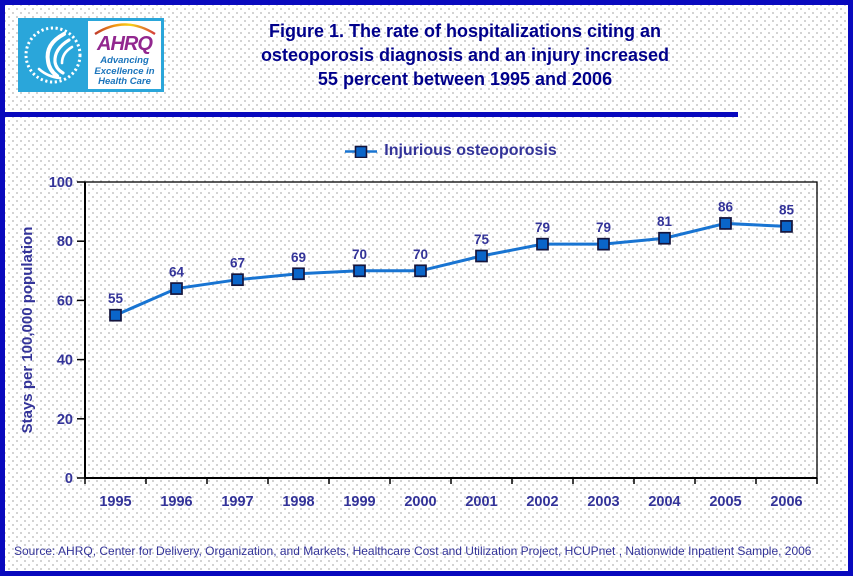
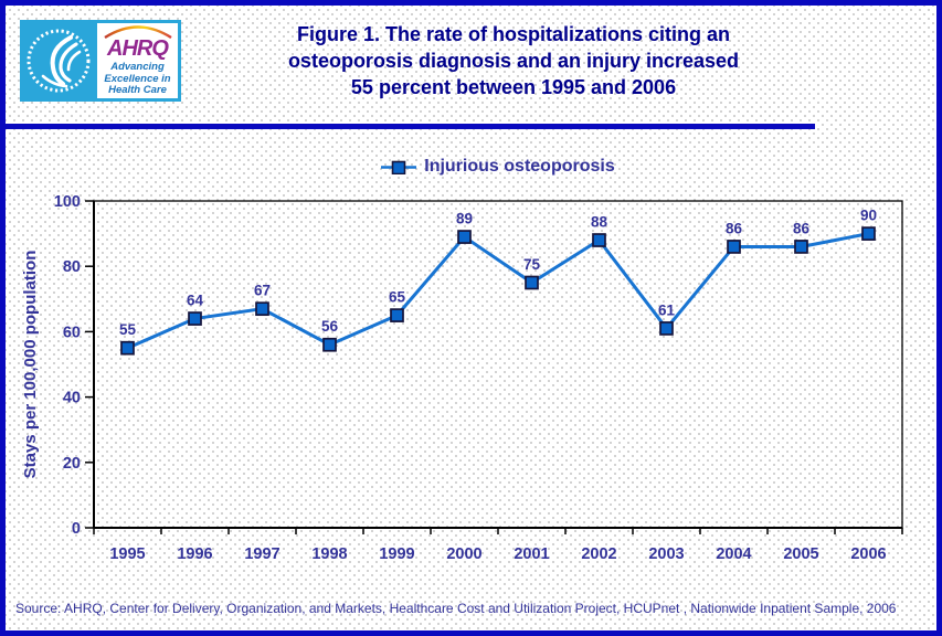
1998: 69 -> 56
1999: 70 -> 65
2000: 70 -> 89
2002: 79 -> 88
2003: 79 -> 61
2004: 81 -> 86
2006: 85 -> 90
